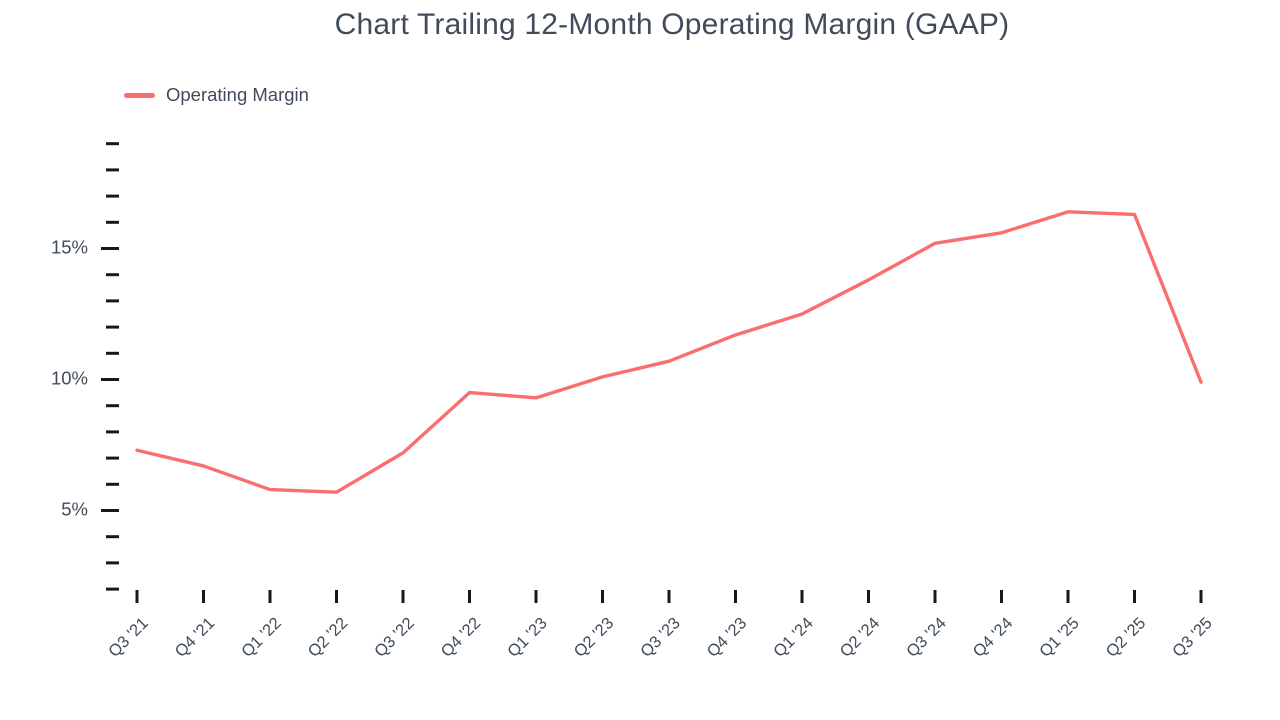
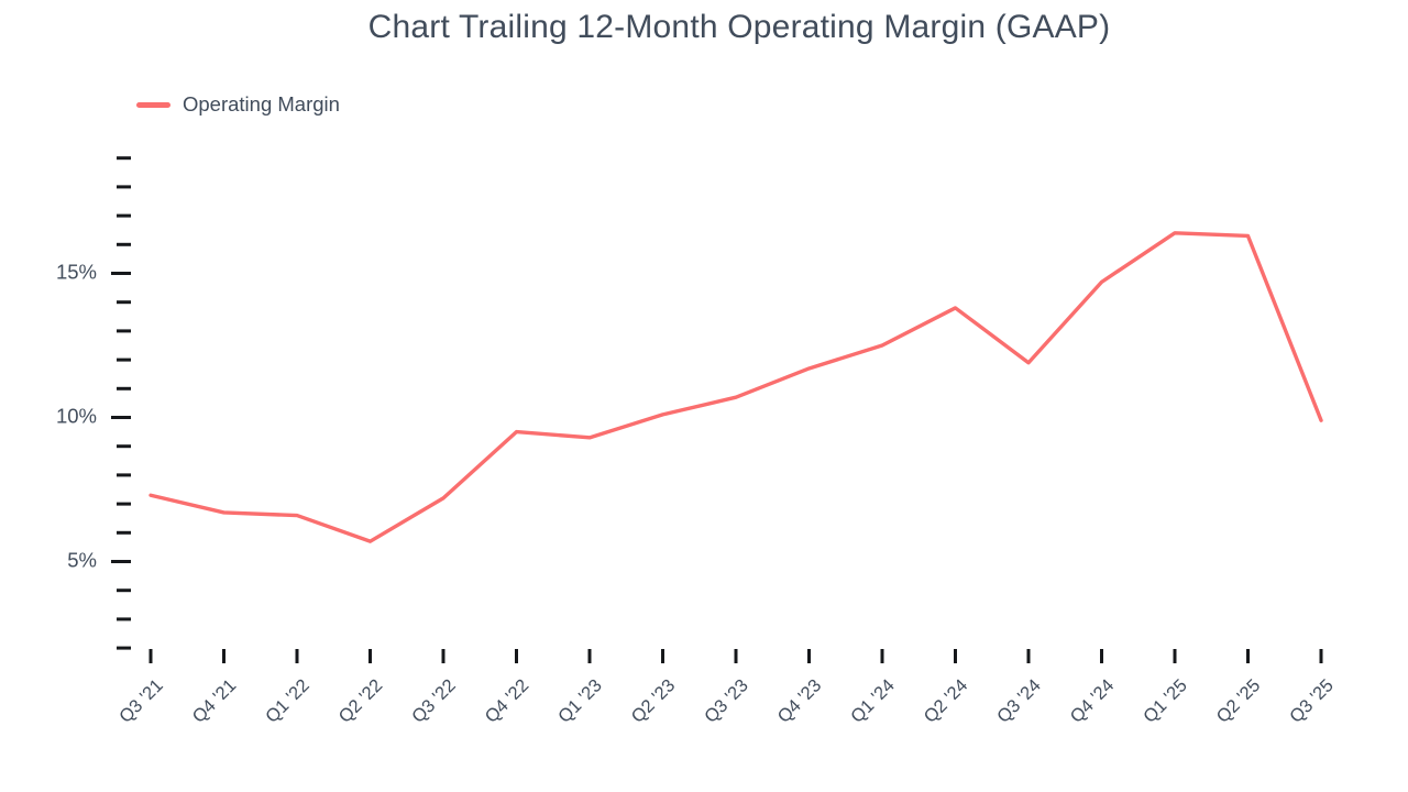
Q1 '22: 5.8% -> 6.6%
Q3 '24: 15.2% -> 11.9%
Q4 '24: 15.6% -> 14.7%
